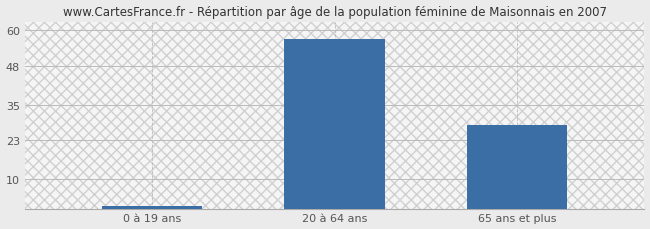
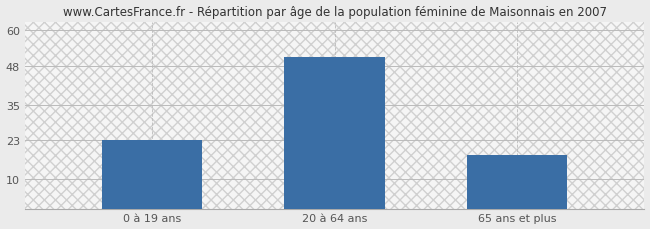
0 à 19 ans: 1 -> 23
20 à 64 ans: 57 -> 51
65 ans et plus: 28 -> 18
